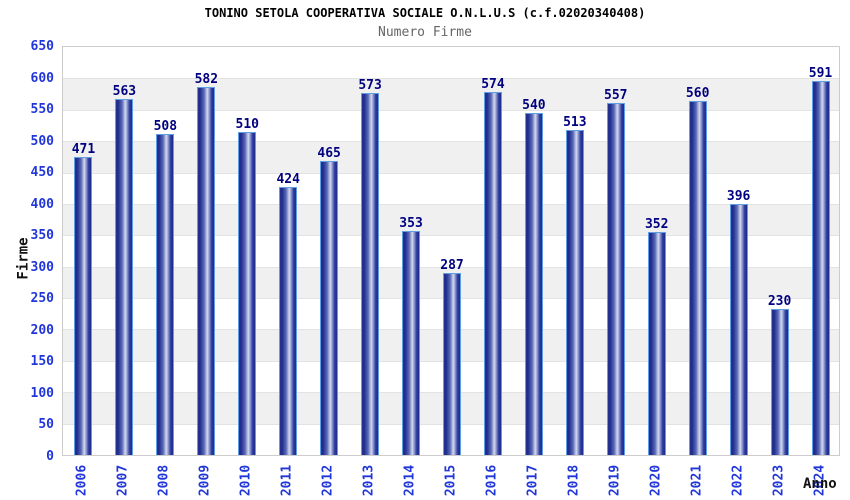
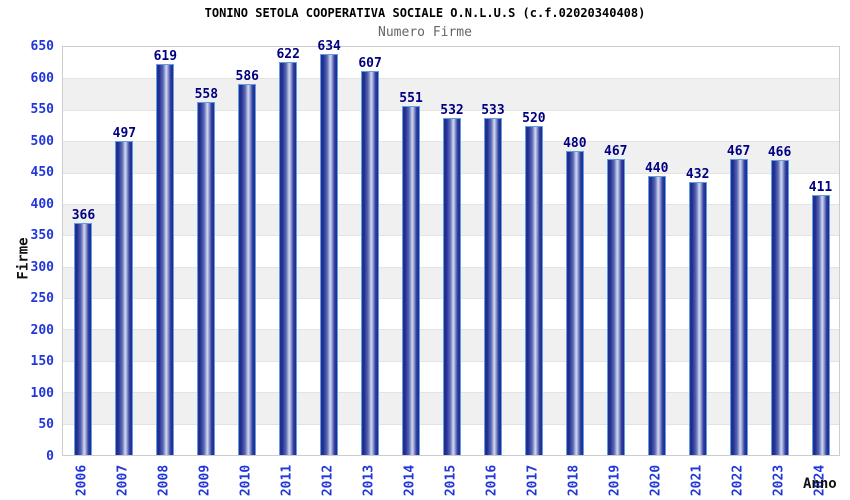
2006: 471 -> 366
2007: 563 -> 497
2008: 508 -> 619
2009: 582 -> 558
2010: 510 -> 586
2011: 424 -> 622
2012: 465 -> 634
2013: 573 -> 607
2014: 353 -> 551
2015: 287 -> 532
2016: 574 -> 533
2017: 540 -> 520
2018: 513 -> 480
2019: 557 -> 467
2020: 352 -> 440
2021: 560 -> 432
2022: 396 -> 467
2023: 230 -> 466
2024: 591 -> 411
